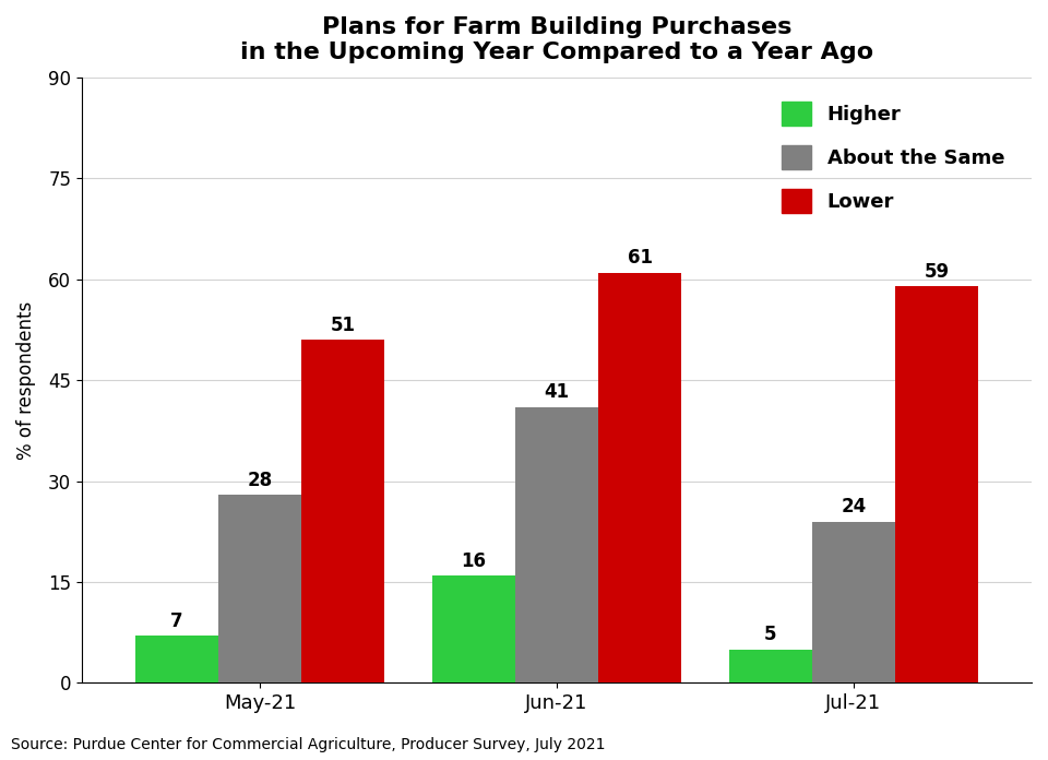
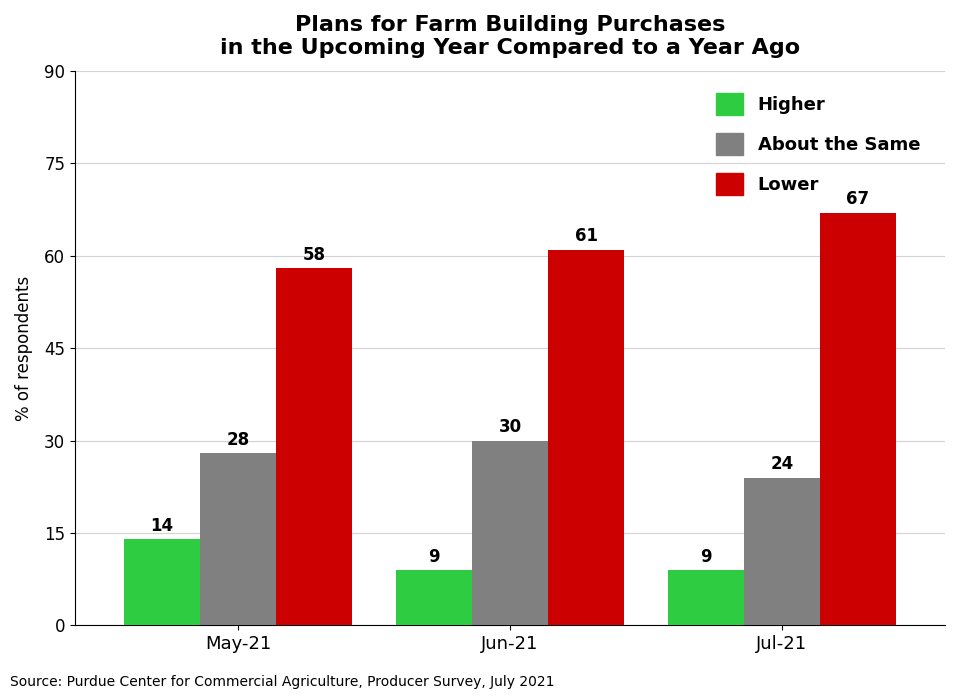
Higher/May-21: 7 -> 14
Lower/May-21: 51 -> 58
Higher/Jun-21: 16 -> 9
About the Same/Jun-21: 41 -> 30
Higher/Jul-21: 5 -> 9
Lower/Jul-21: 59 -> 67
